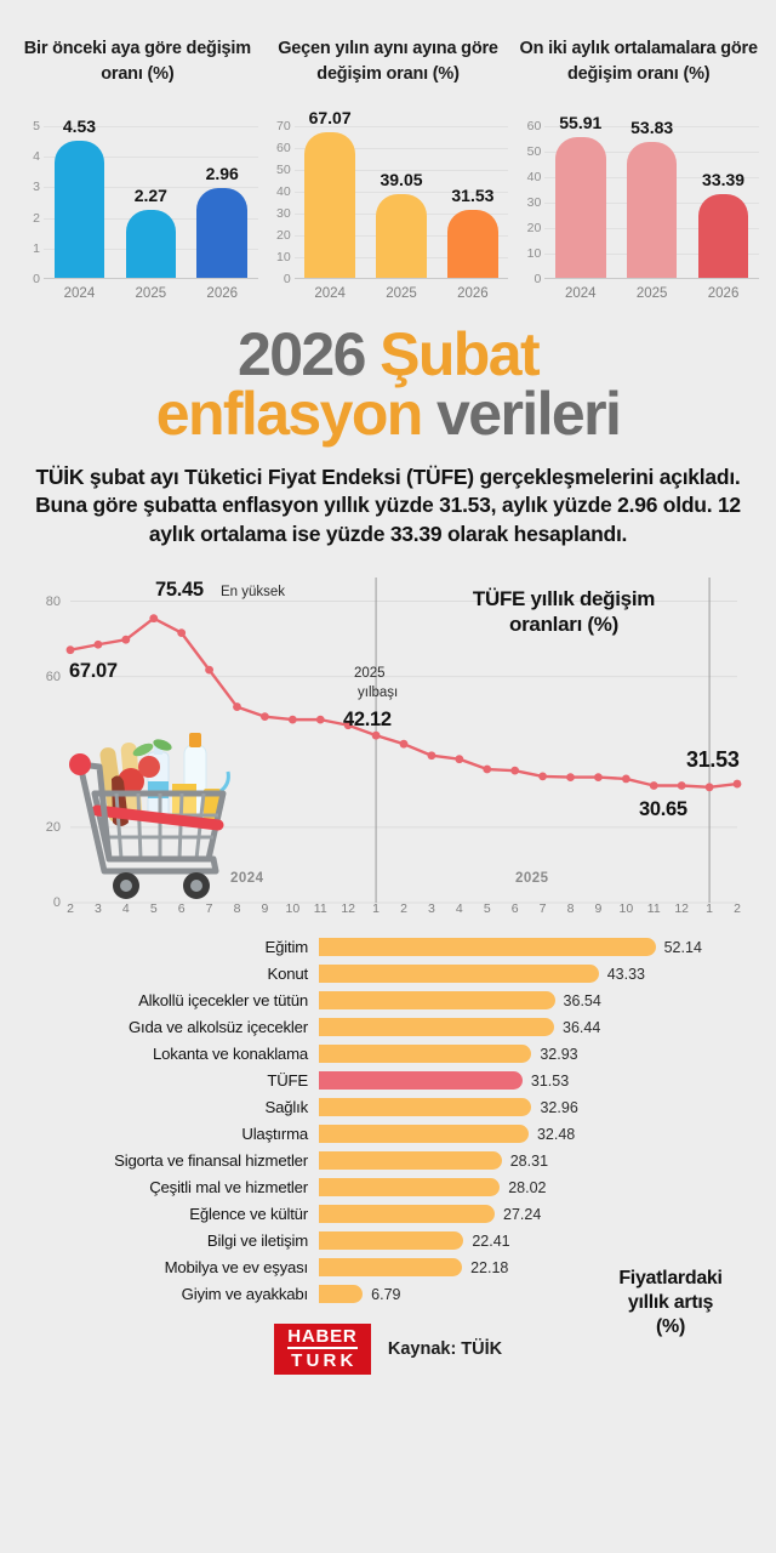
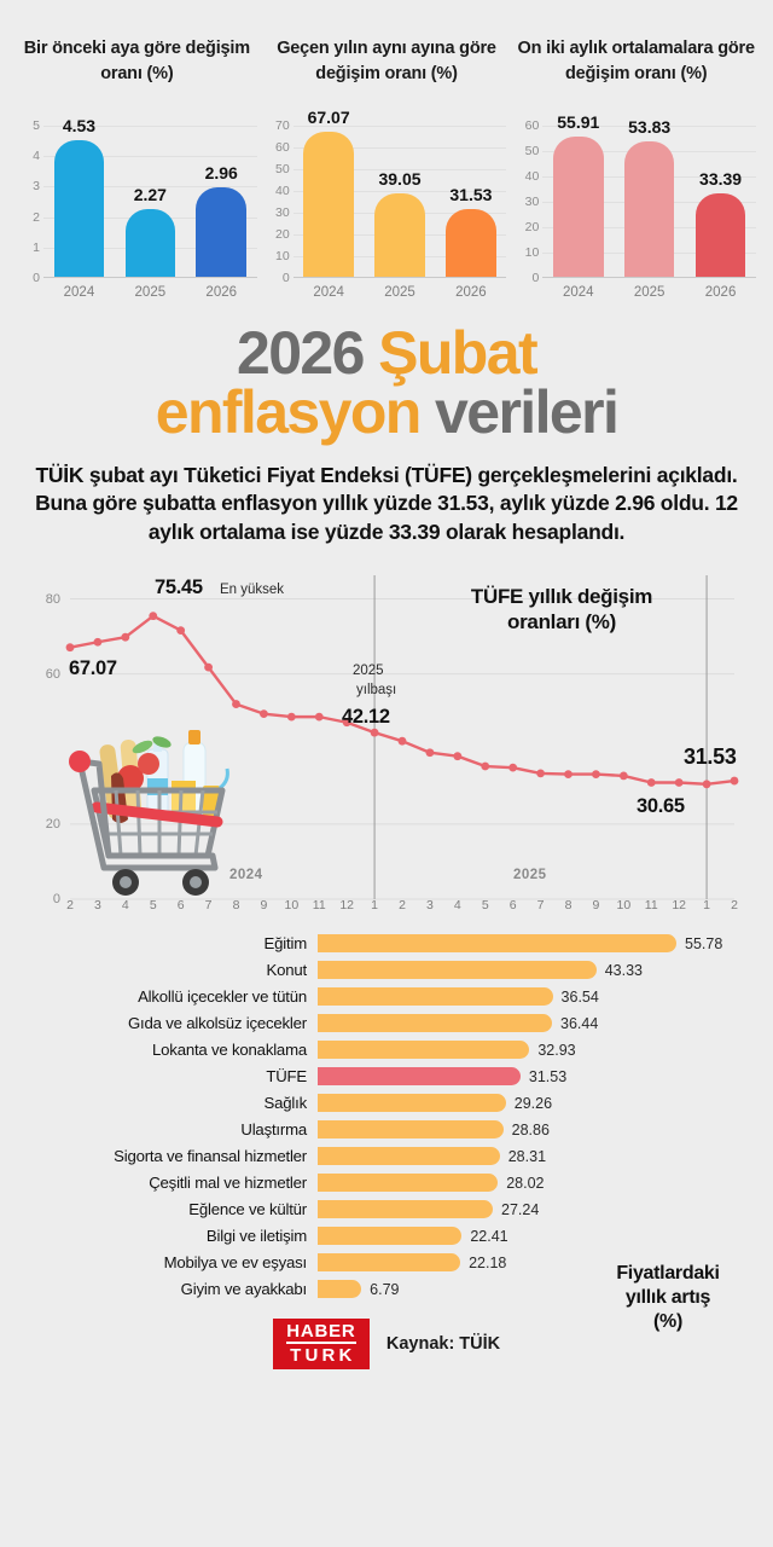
Fiyatlardaki yıllık artış (%)/Eğitim: 52.14 -> 55.78
Fiyatlardaki yıllık artış (%)/Sağlık: 32.96 -> 29.26
Fiyatlardaki yıllık artış (%)/Ulaştırma: 32.48 -> 28.86
